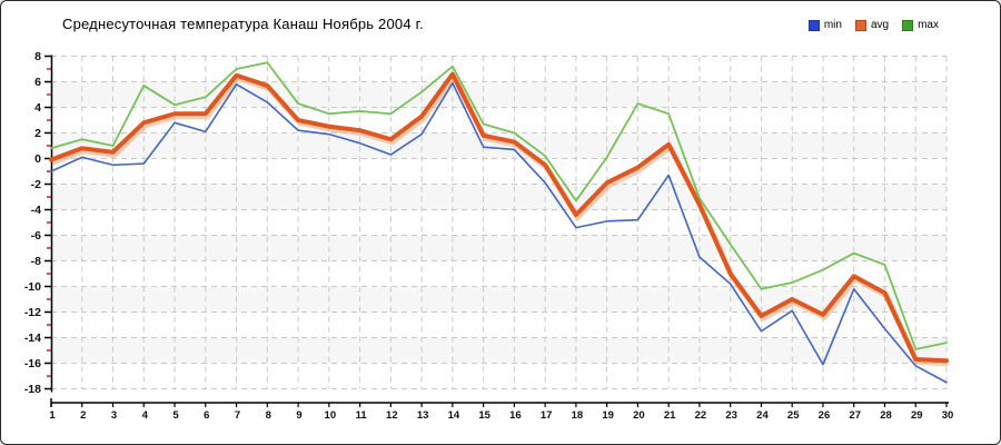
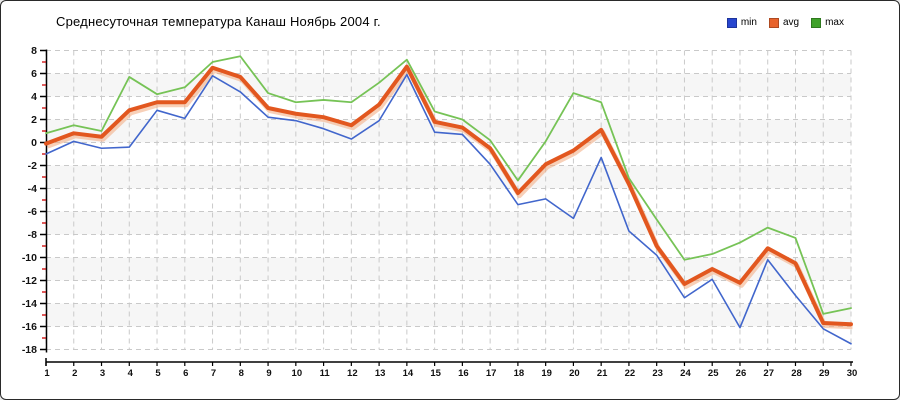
min/20: -4.8 -> -6.6
